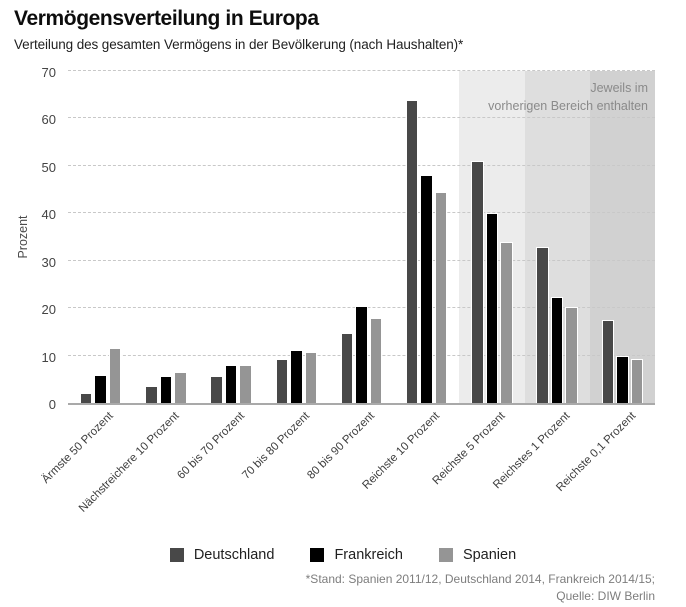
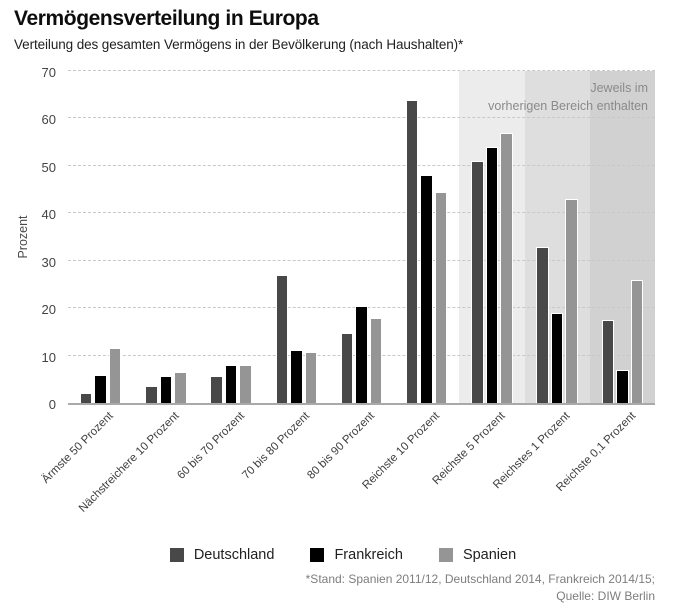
Deutschland/70 bis 80 Prozent: 9 -> 27
Frankreich/Reichste 5 Prozent: 40 -> 54
Spanien/Reichste 5 Prozent: 34 -> 57
Frankreich/Reichstes 1 Prozent: 22 -> 19
Spanien/Reichstes 1 Prozent: 20 -> 43
Frankreich/Reichste 0,1 Prozent: 10 -> 7
Spanien/Reichste 0,1 Prozent: 9 -> 26
